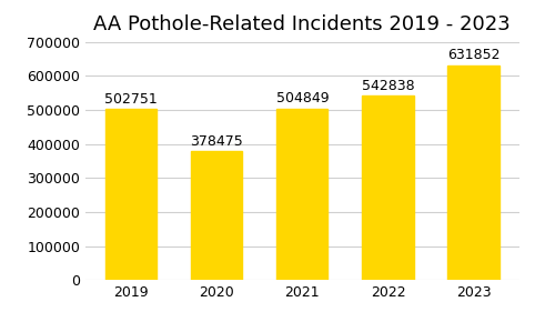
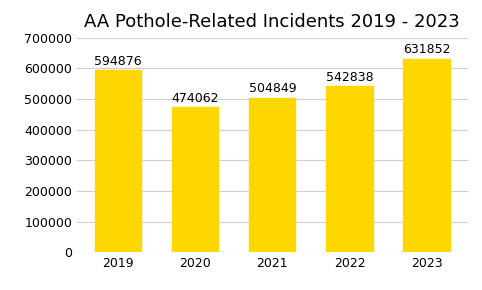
2019: 502751 -> 594876
2020: 378475 -> 474062
